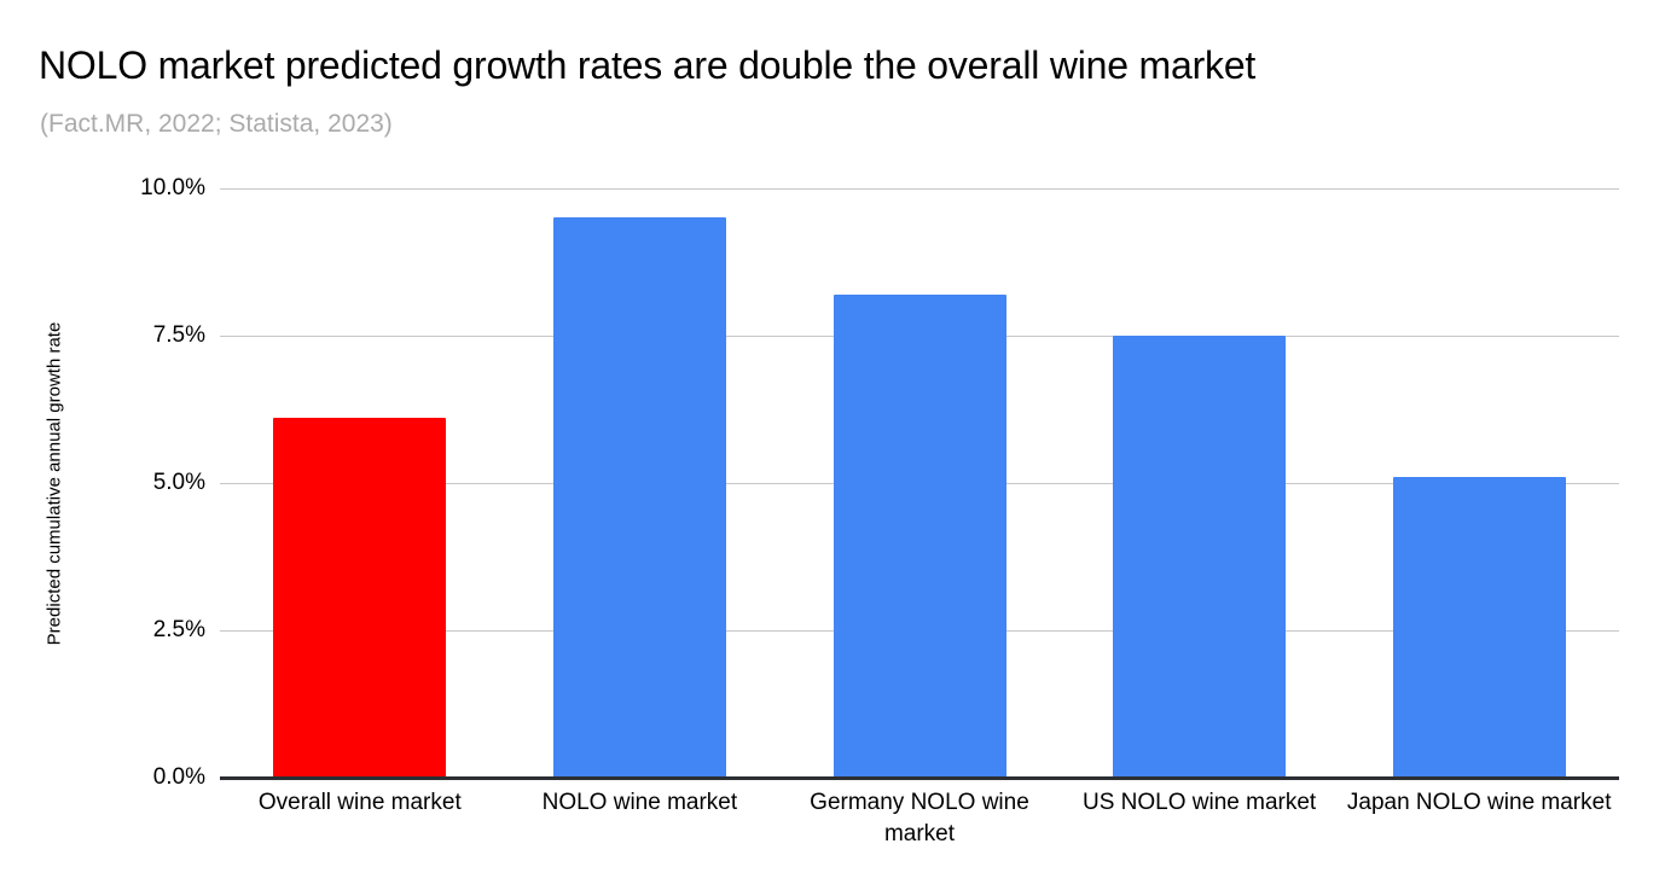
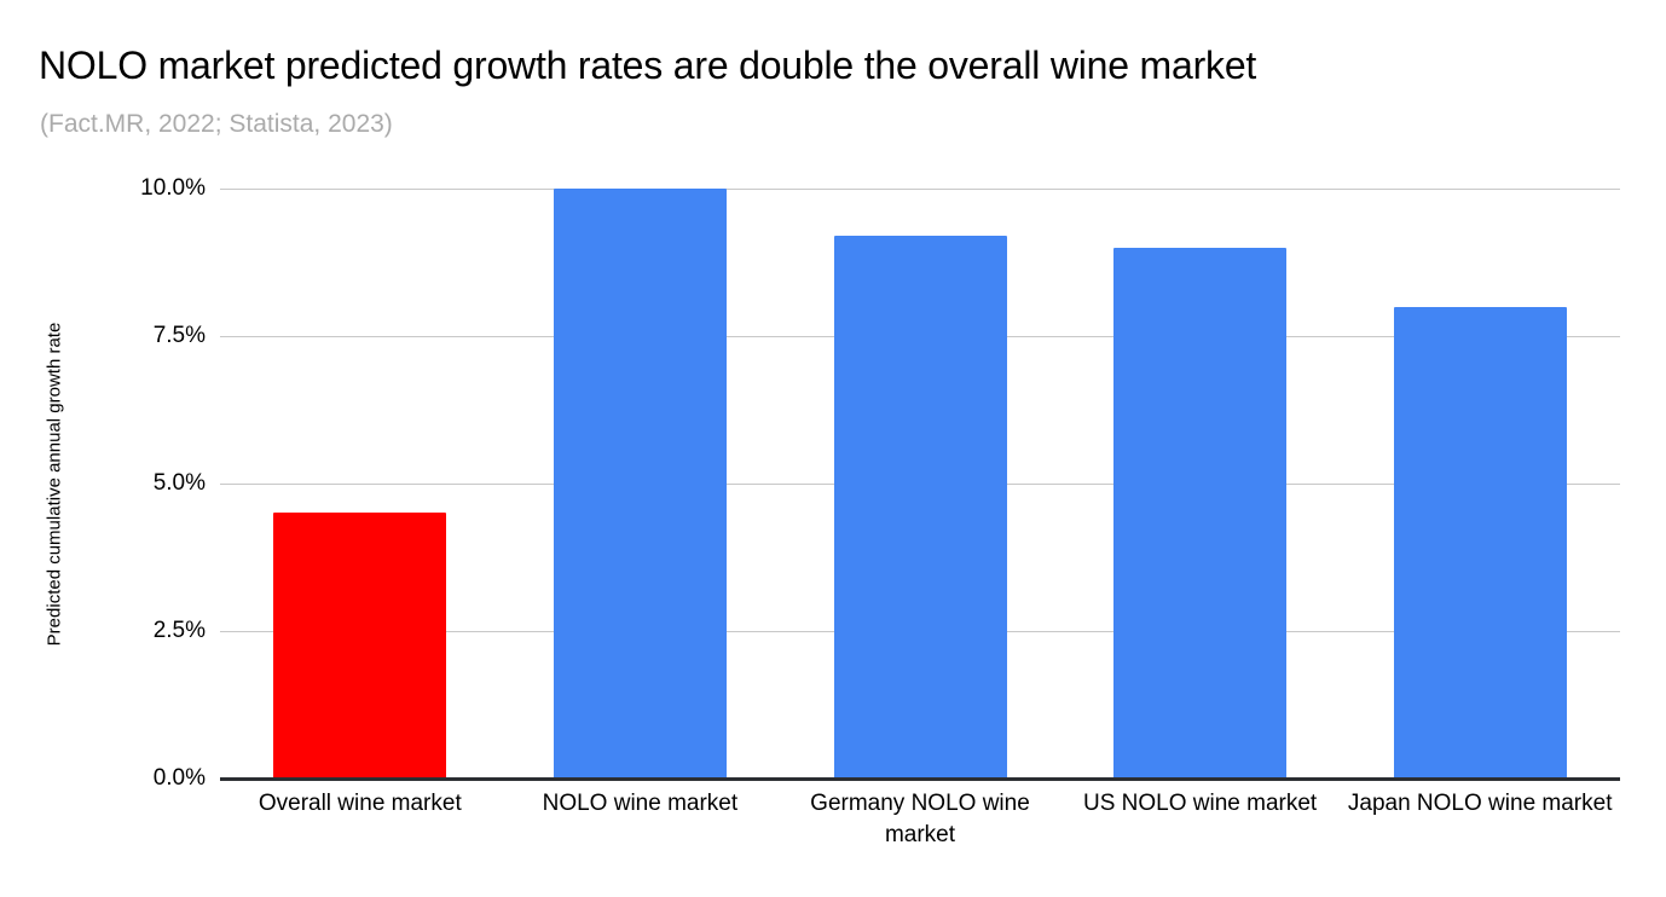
Overall wine market: 6.1% -> 4.5%
NOLO wine market: 9.5% -> 10.0%
Germany NOLO wine market: 8.2% -> 9.2%
US NOLO wine market: 7.5% -> 9.0%
Japan NOLO wine market: 5.1% -> 8.0%
